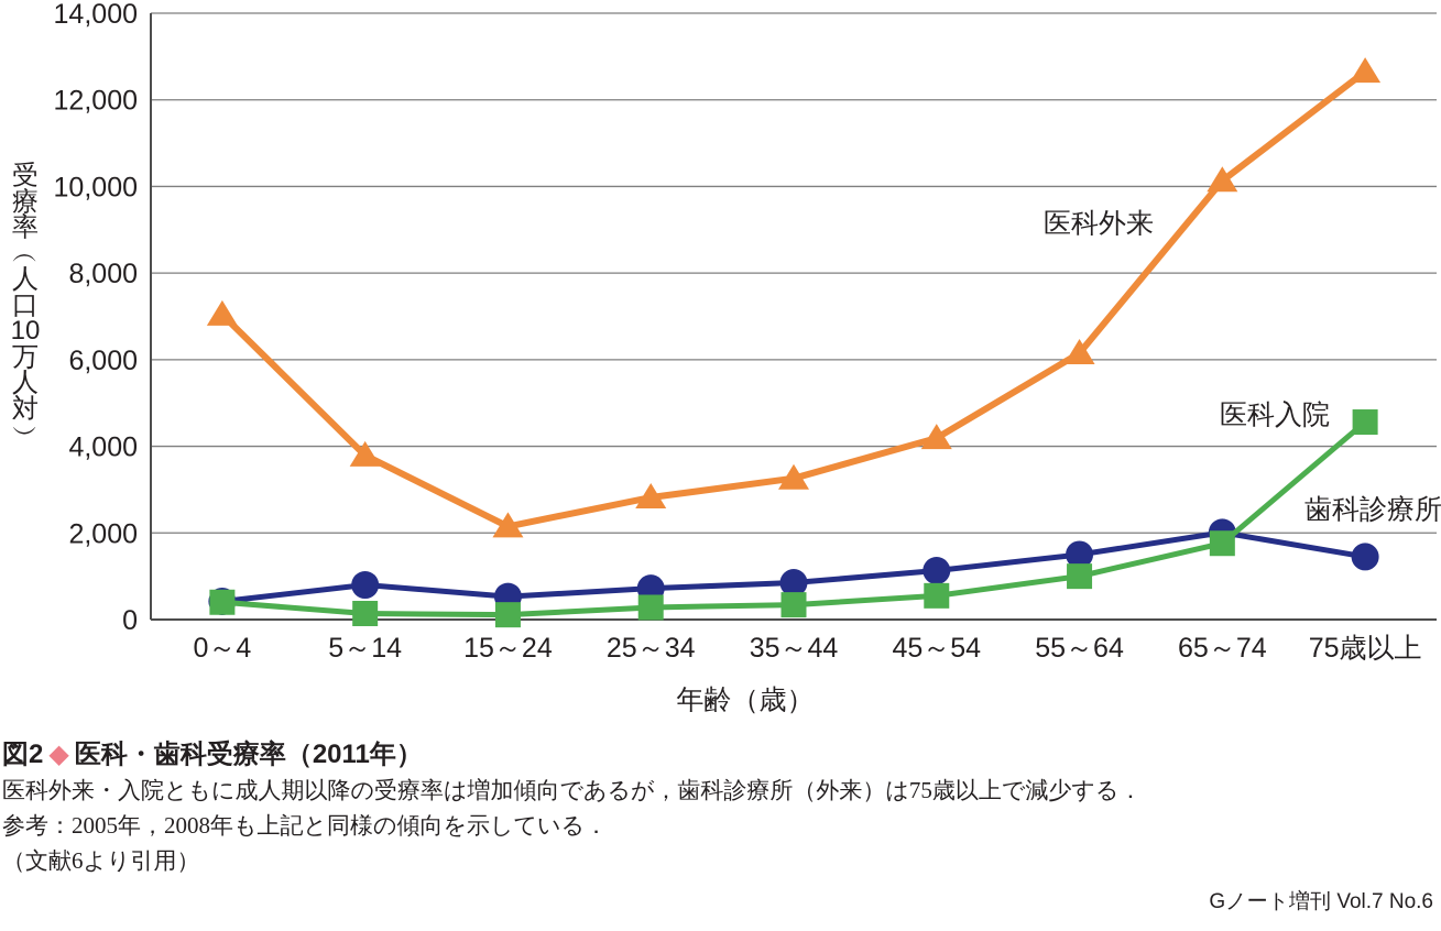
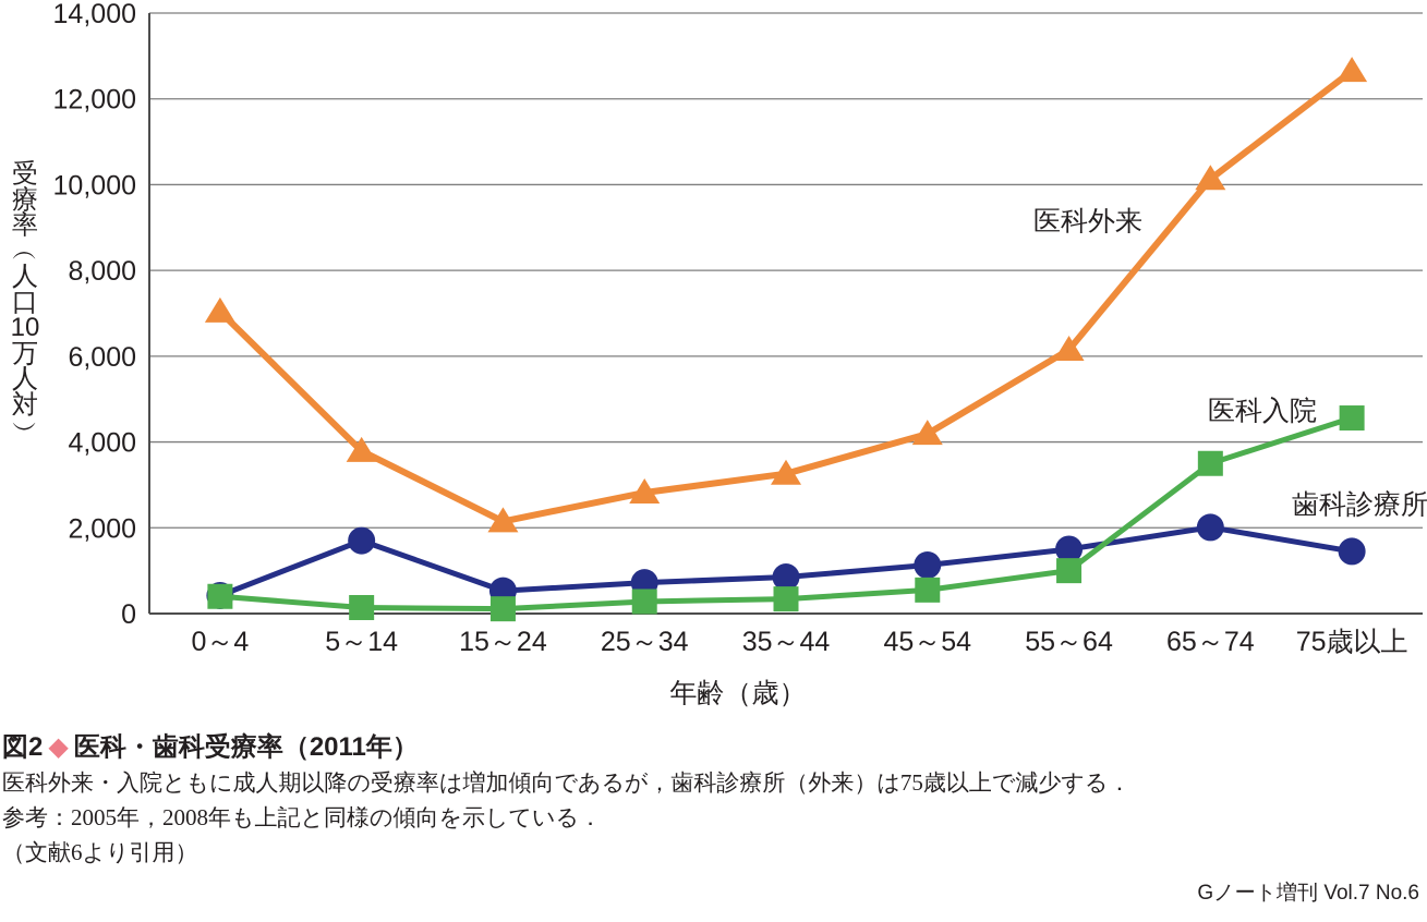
歯科診療所/5～14: 800 -> 1700
医科入院/65～74: 1800 -> 3500
